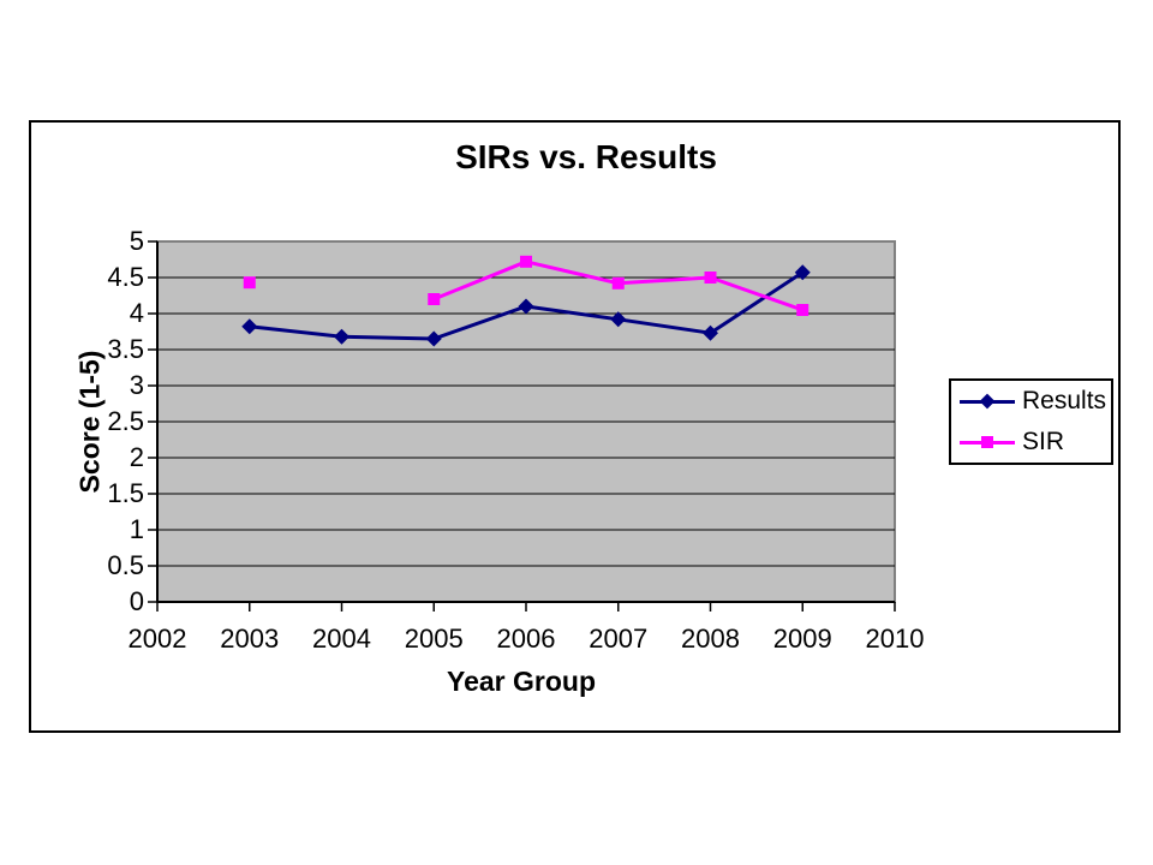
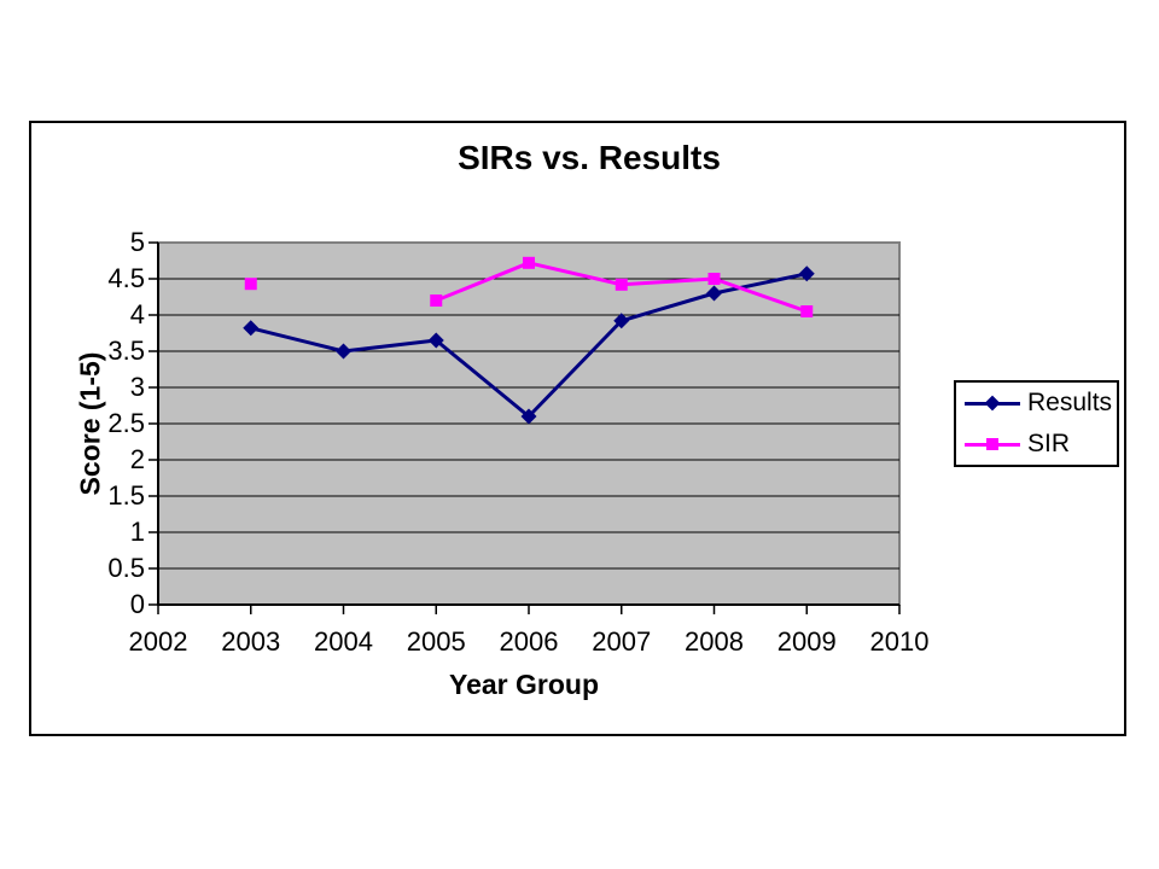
Results/2004: 3.7 -> 3.5
Results/2006: 4.1 -> 2.6
Results/2008: 3.7 -> 4.3
